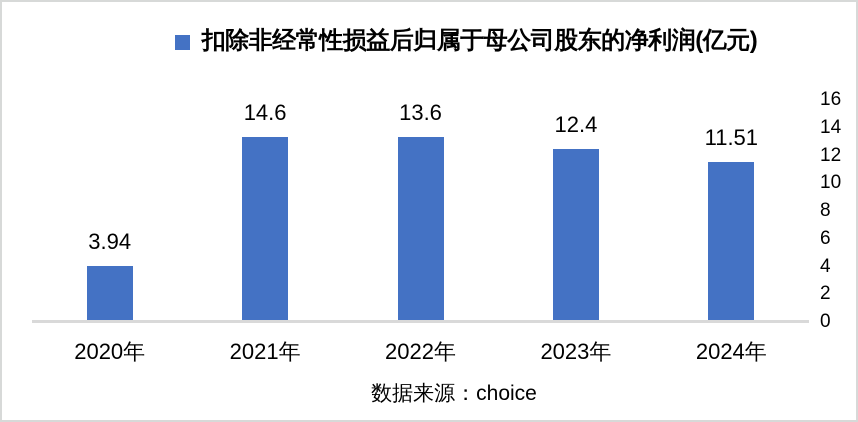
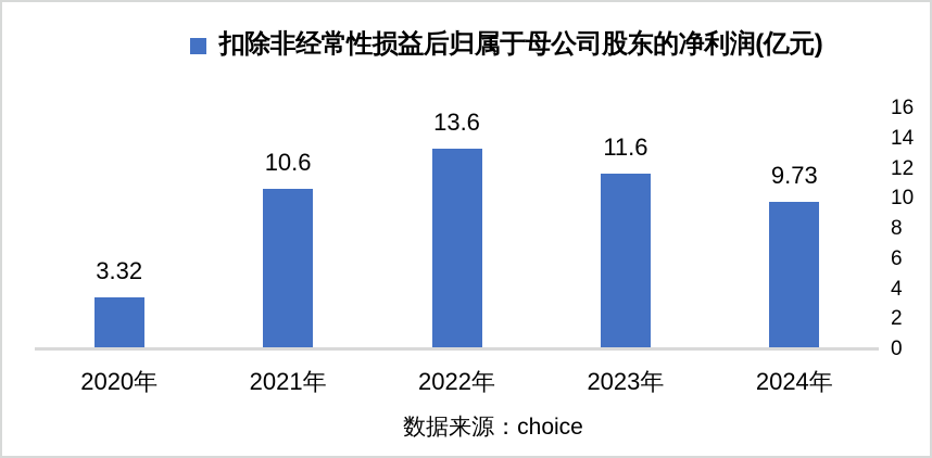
2020年: 3.94 -> 3.32
2021年: 14.6 -> 10.6
2023年: 12.4 -> 11.6
2024年: 11.51 -> 9.73
